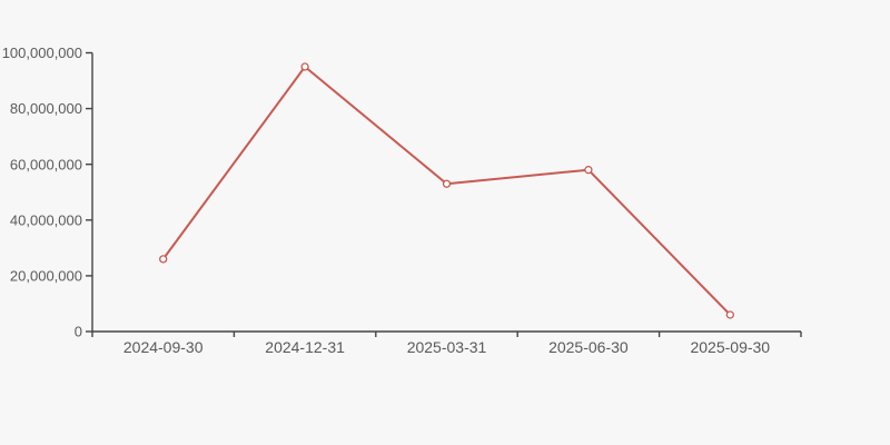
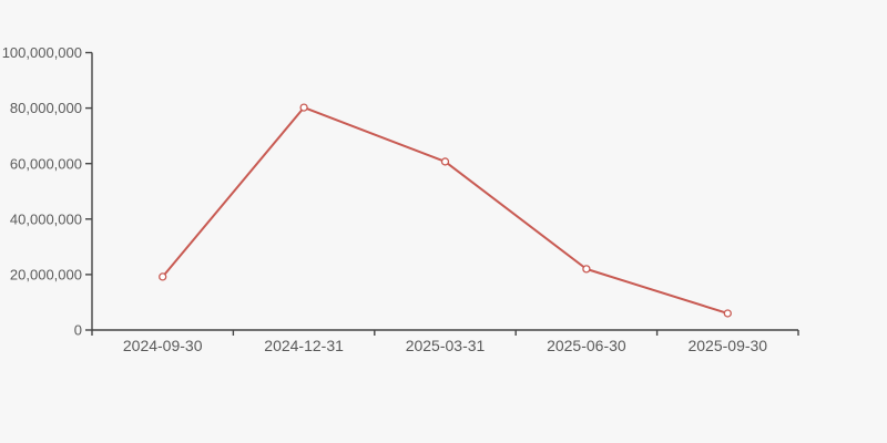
2024-09-30: 26000000 -> 19000000
2024-12-31: 95000000 -> 80000000
2025-03-31: 53000000 -> 61000000
2025-06-30: 58000000 -> 22000000
